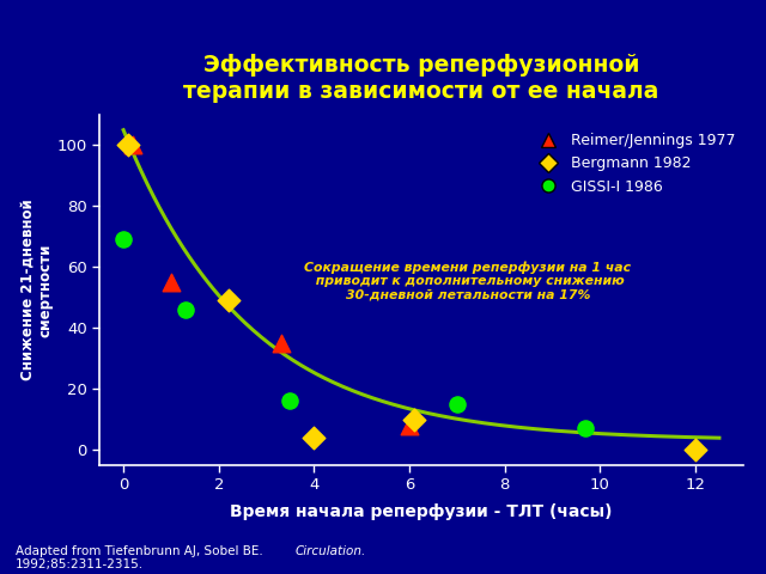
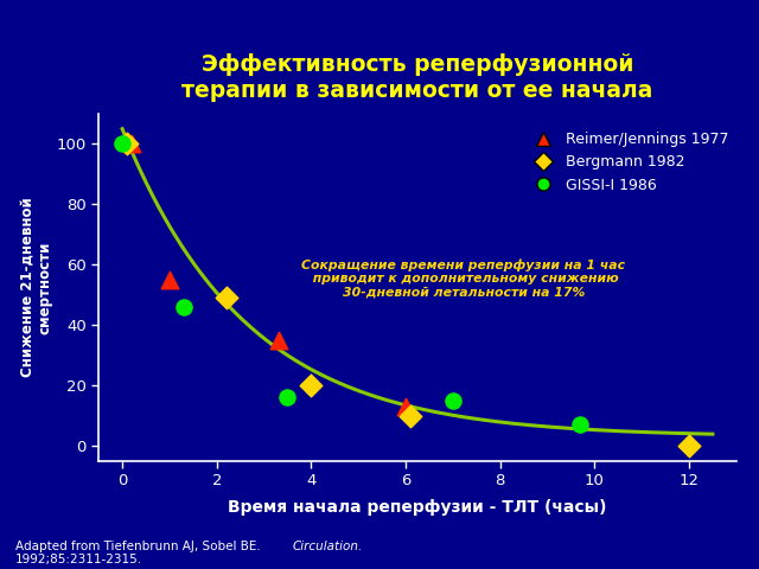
GISSI-I 1986/0: 69 -> 100
Bergmann 1982/4: 4 -> 20
Reimer/Jennings 1977/6: 8 -> 13
